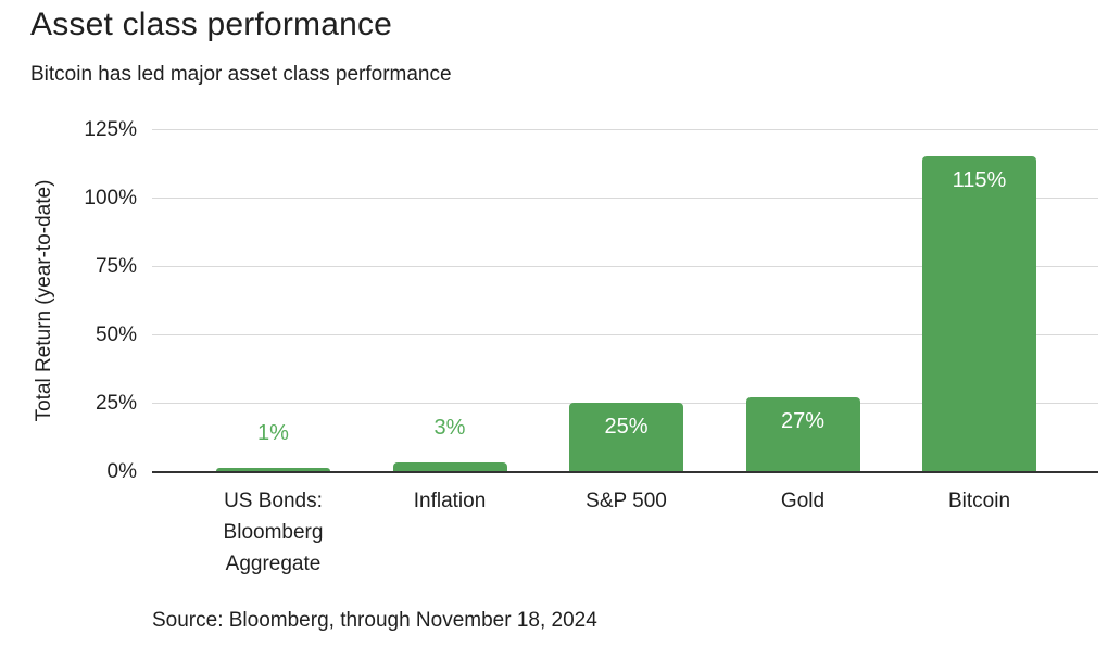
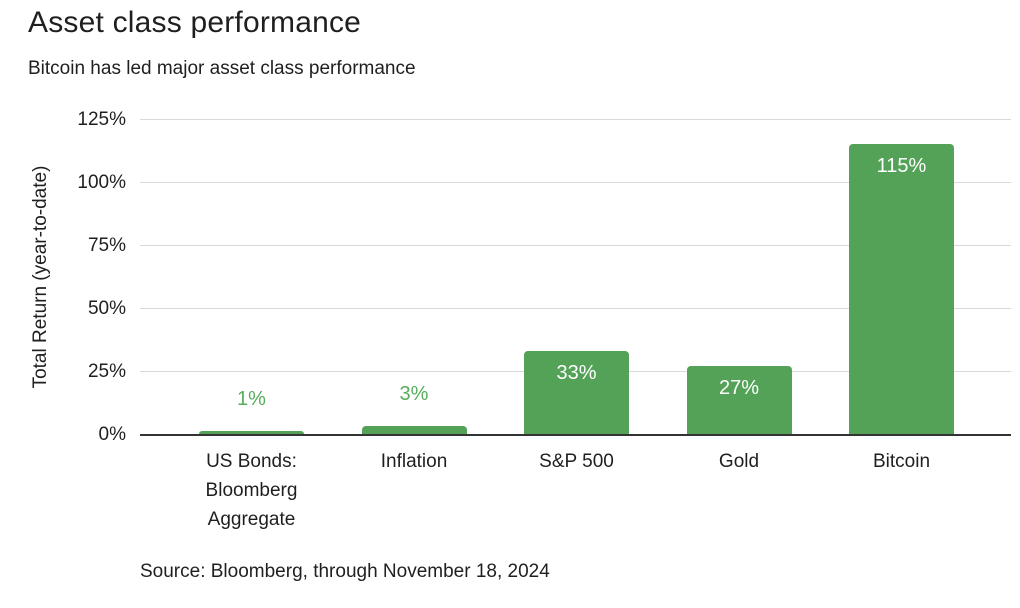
S&P 500: 25% -> 33%
